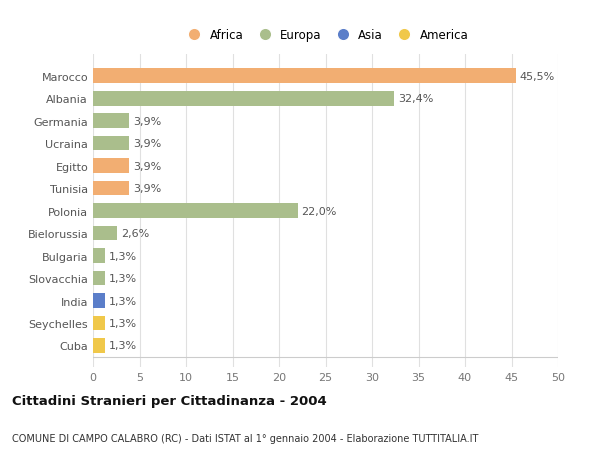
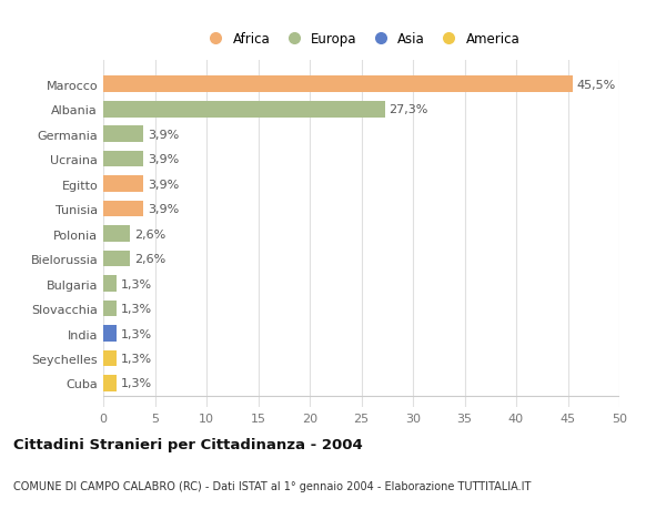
Albania: 32,4% -> 27,3%
Polonia: 22,0% -> 2,6%
